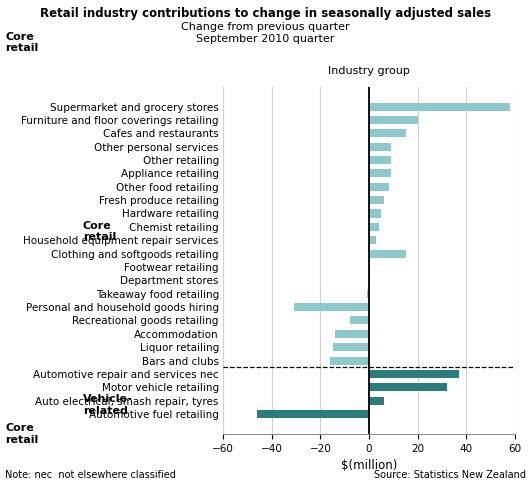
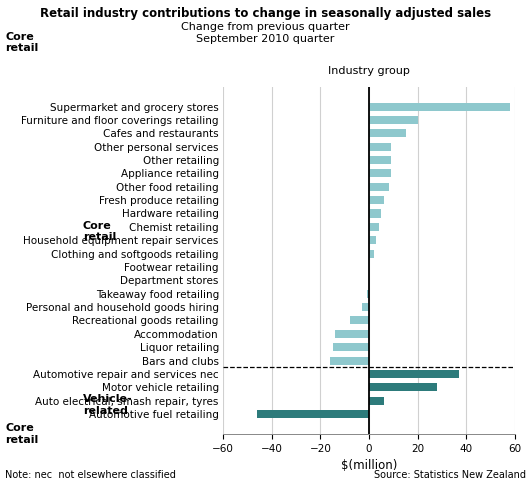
Clothing and softgoods retailing: 15 -> 2
Personal and household goods hiring: -31 -> -3
Motor vehicle retailing: 32 -> 28
